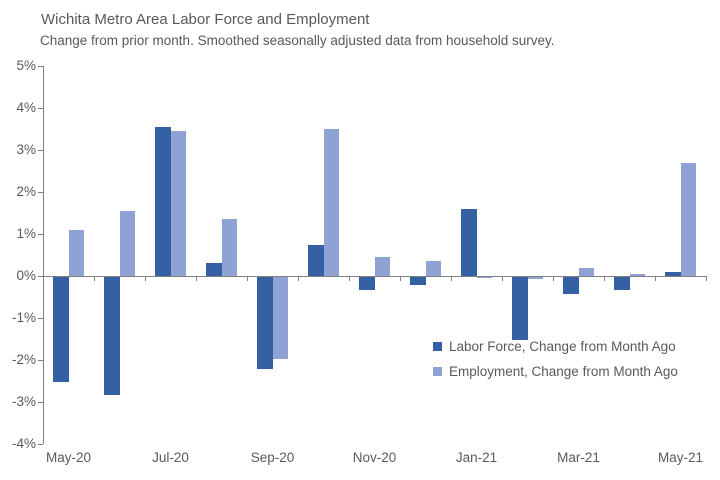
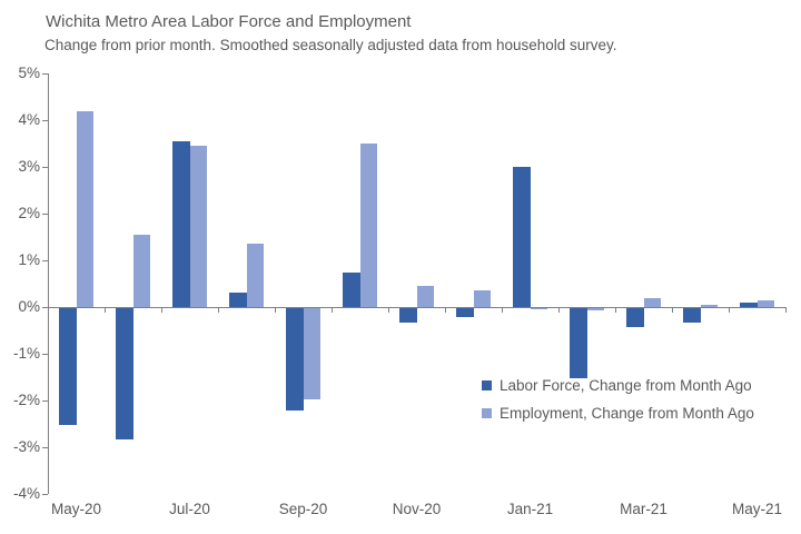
Employment, Change from Month Ago/May-20: 1.1% -> 4.2%
Labor Force, Change from Month Ago/Jan-21: 1.6% -> 3.0%
Employment, Change from Month Ago/May-21: 2.7% -> 0.1%
